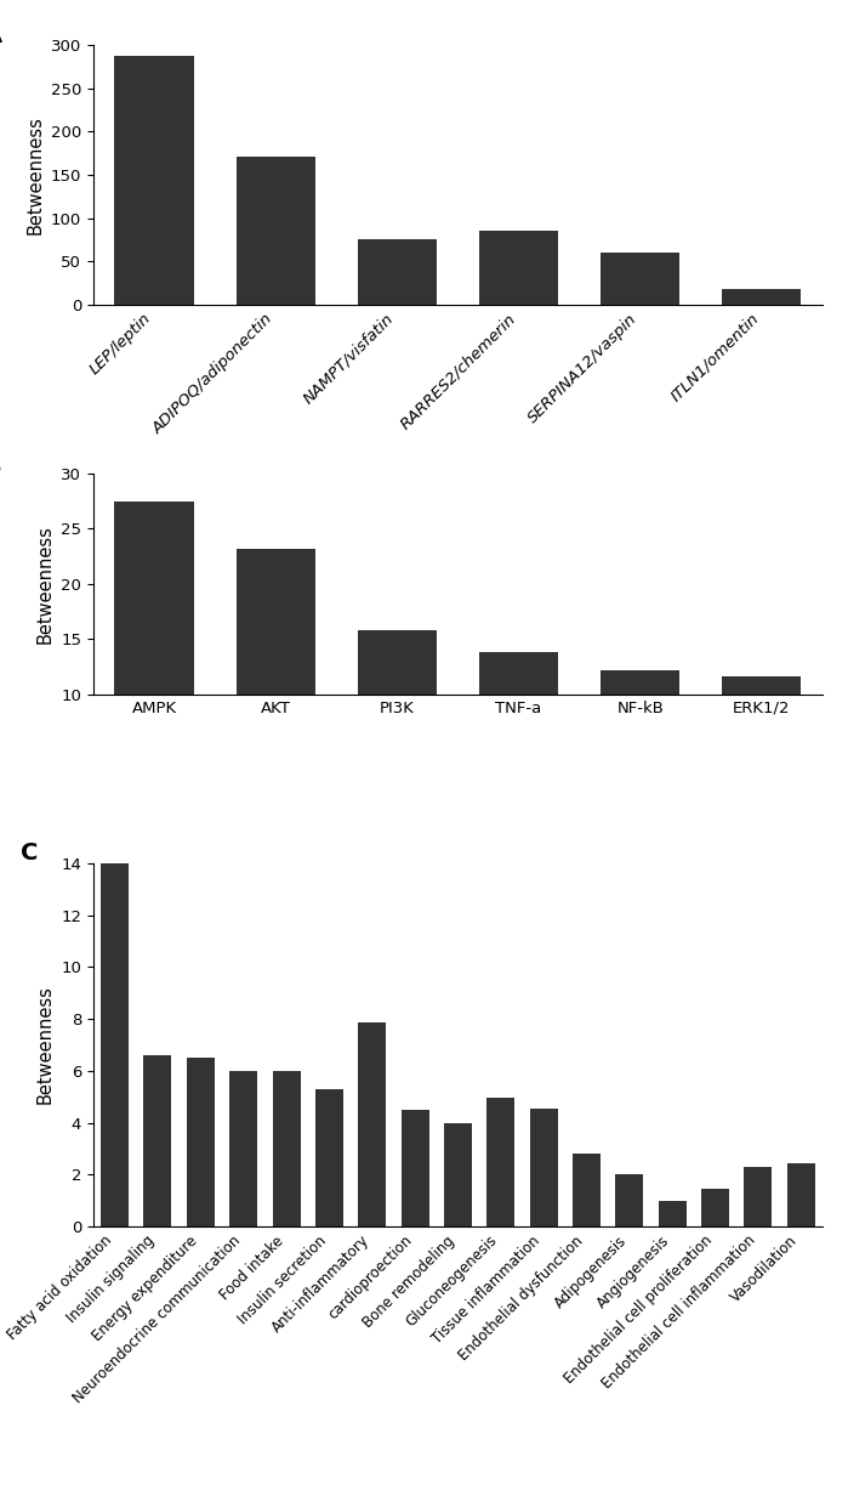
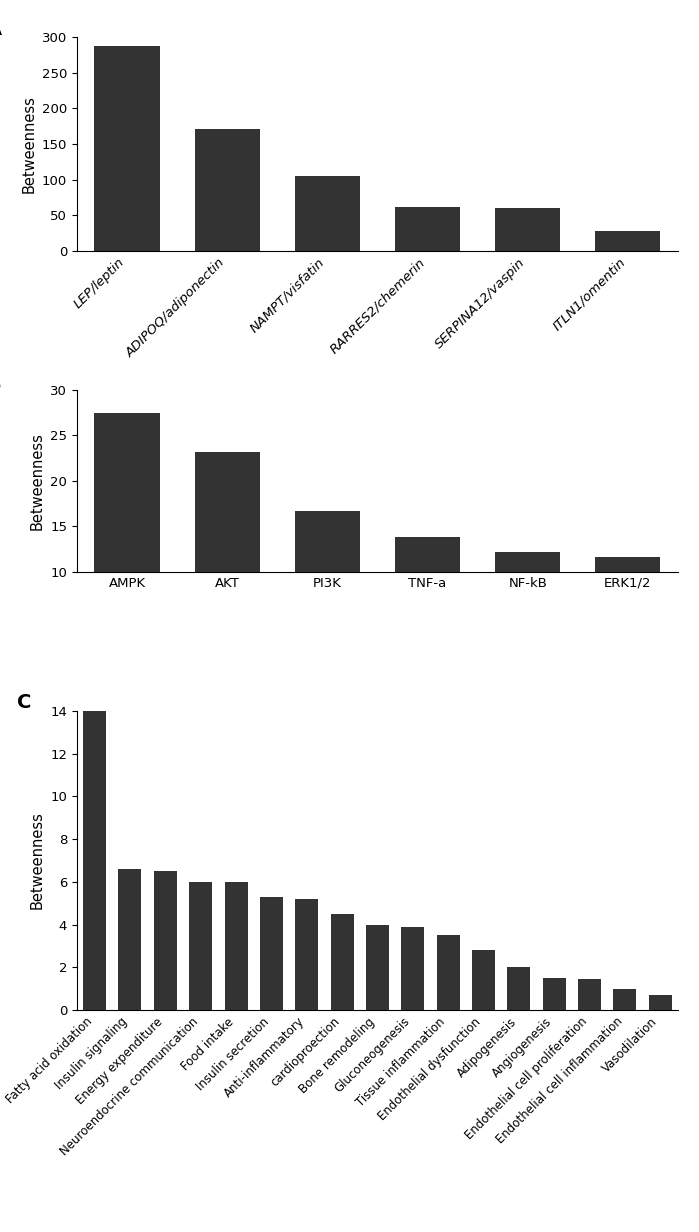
NAMPT/visfatin: 76 -> 105
RARRES2/chemerin: 86 -> 61
ITLN1/omentin: 18 -> 28
PI3K: 15.8 -> 16.7
Anti-inflammatory: 7.85 -> 5.20
Gluconeogenesis: 4.95 -> 3.90
Tissue inflammation: 4.55 -> 3.50
Angiogenesis: 1.00 -> 1.50
Endothelial cell inflammation: 2.30 -> 1.00
Vasodilation: 2.45 -> 0.70
